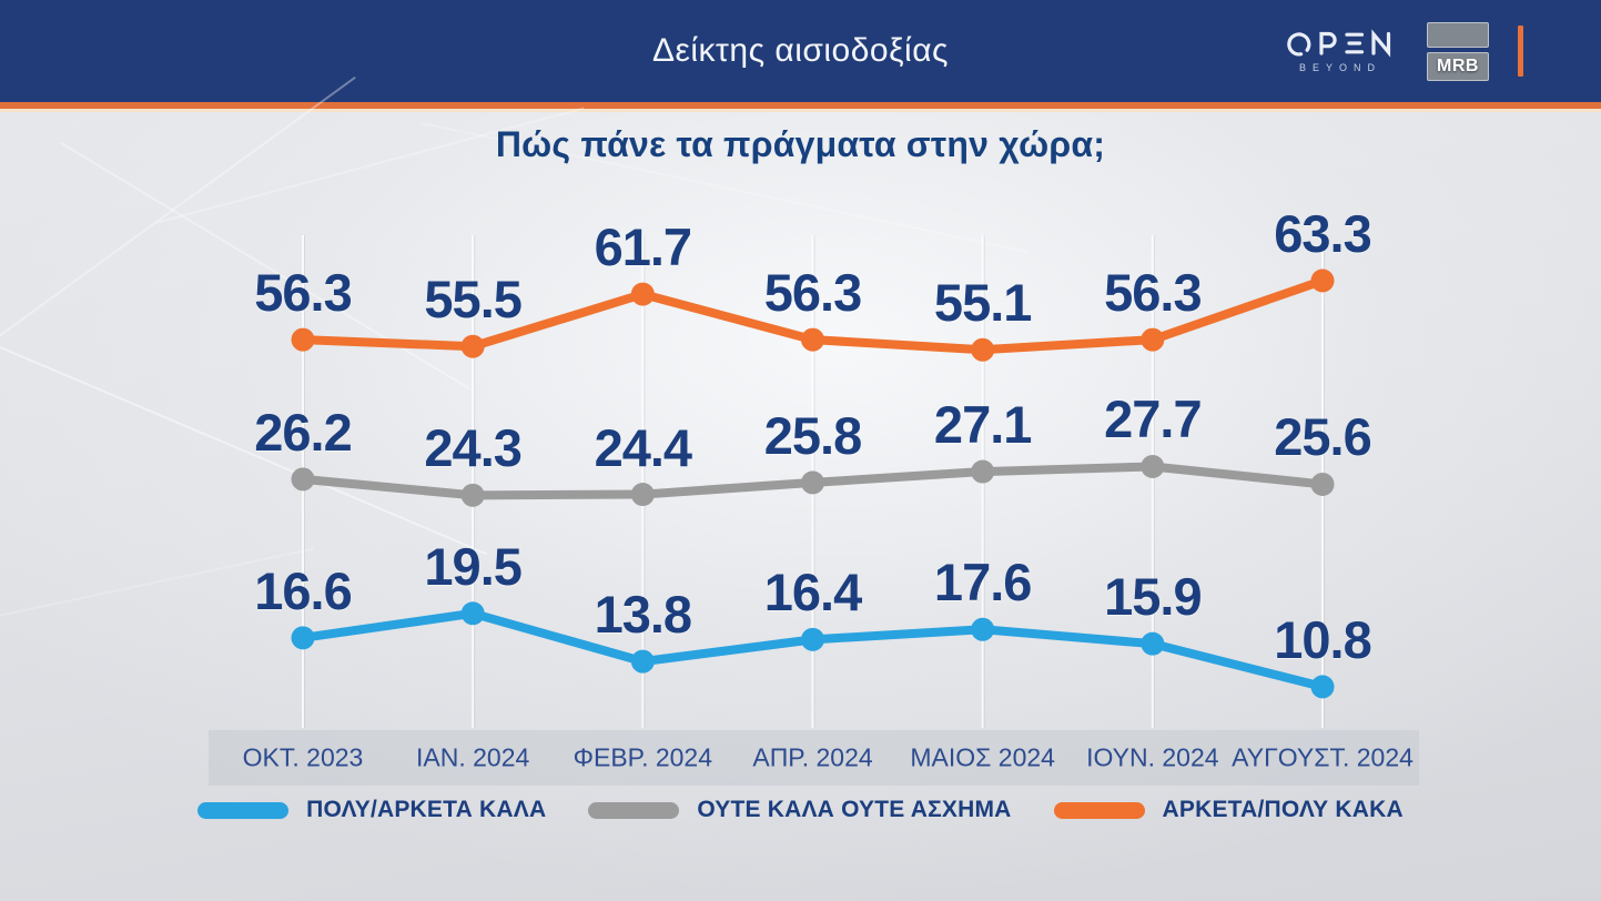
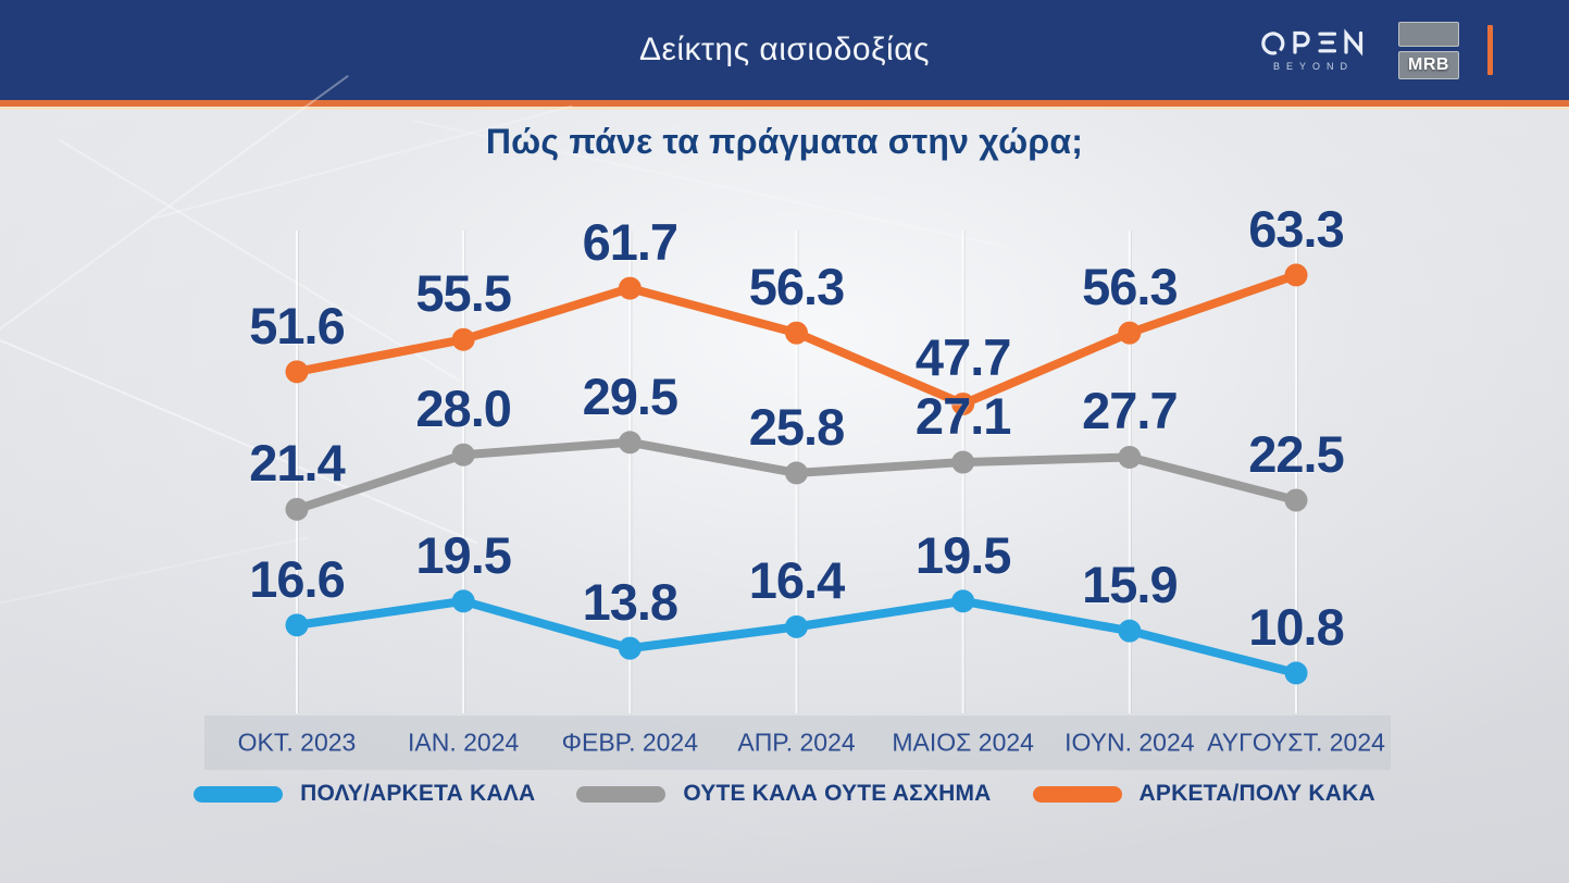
ΟΥΤΕ ΚΑΛΑ ΟΥΤΕ ΑΣΧΗΜΑ/ΟΚΤ. 2023: 26.2 -> 21.4
ΑΡΚΕΤΑ/ΠΟΛΥ ΚΑΚΑ/ΟΚΤ. 2023: 56.3 -> 51.6
ΟΥΤΕ ΚΑΛΑ ΟΥΤΕ ΑΣΧΗΜΑ/ΙΑΝ. 2024: 24.3 -> 28.0
ΟΥΤΕ ΚΑΛΑ ΟΥΤΕ ΑΣΧΗΜΑ/ΦΕΒΡ. 2024: 24.4 -> 29.5
ΠΟΛΥ/ΑΡΚΕΤΑ ΚΑΛΑ/ΜΑΙΟΣ 2024: 17.6 -> 19.5
ΑΡΚΕΤΑ/ΠΟΛΥ ΚΑΚΑ/ΜΑΙΟΣ 2024: 55.1 -> 47.7
ΟΥΤΕ ΚΑΛΑ ΟΥΤΕ ΑΣΧΗΜΑ/ΑΥΓΟΥΣΤ. 2024: 25.6 -> 22.5
